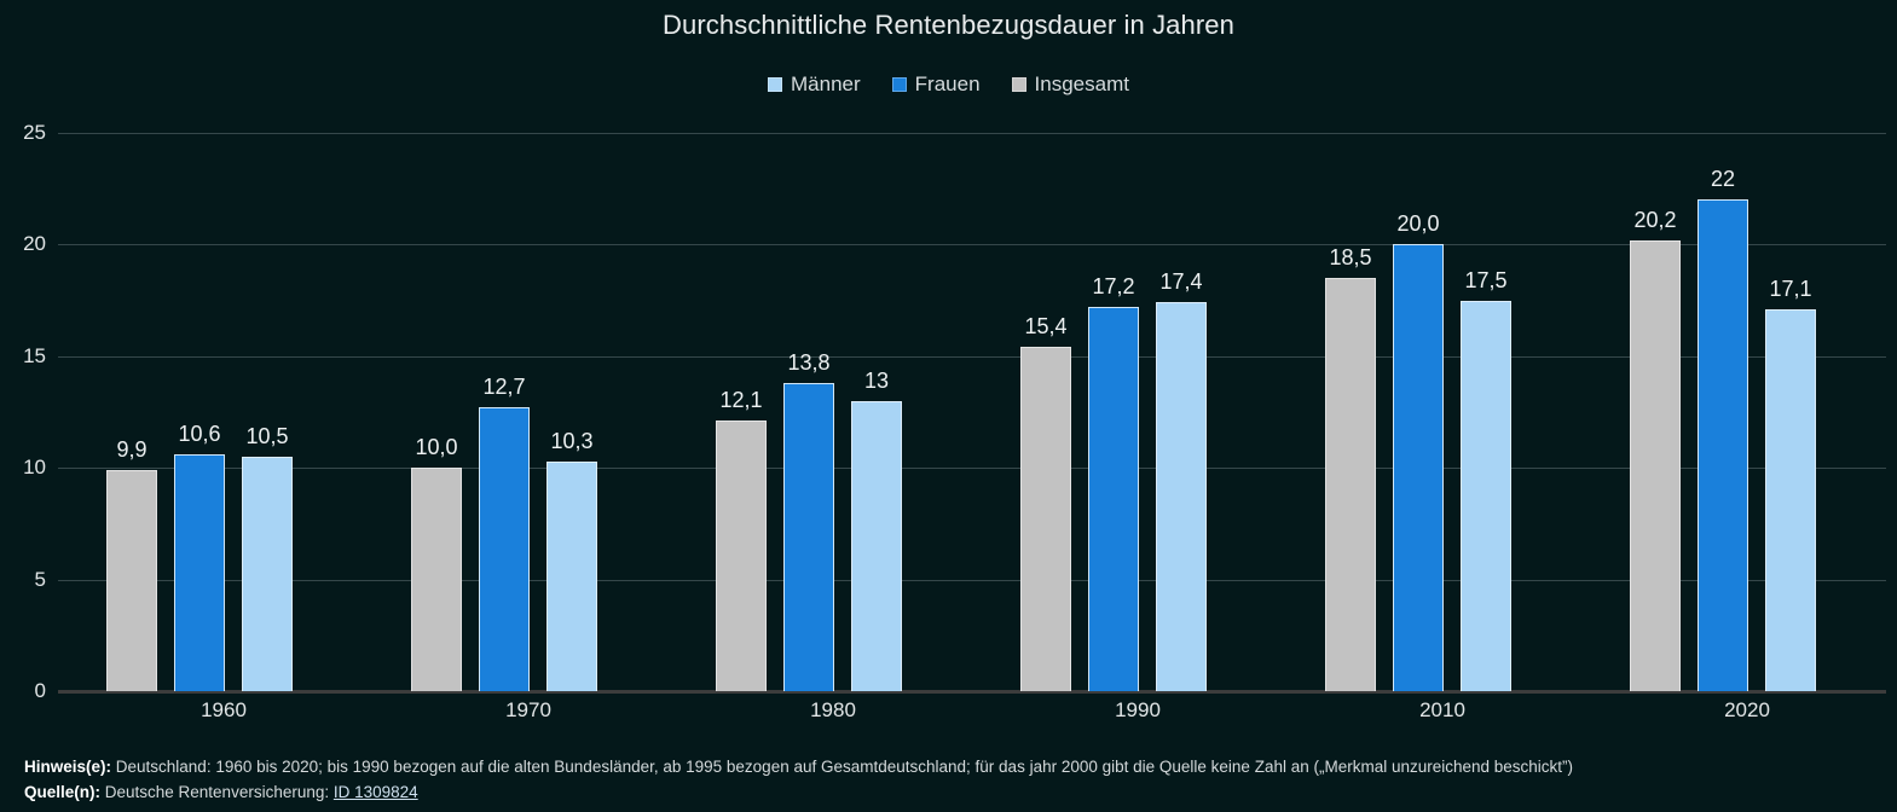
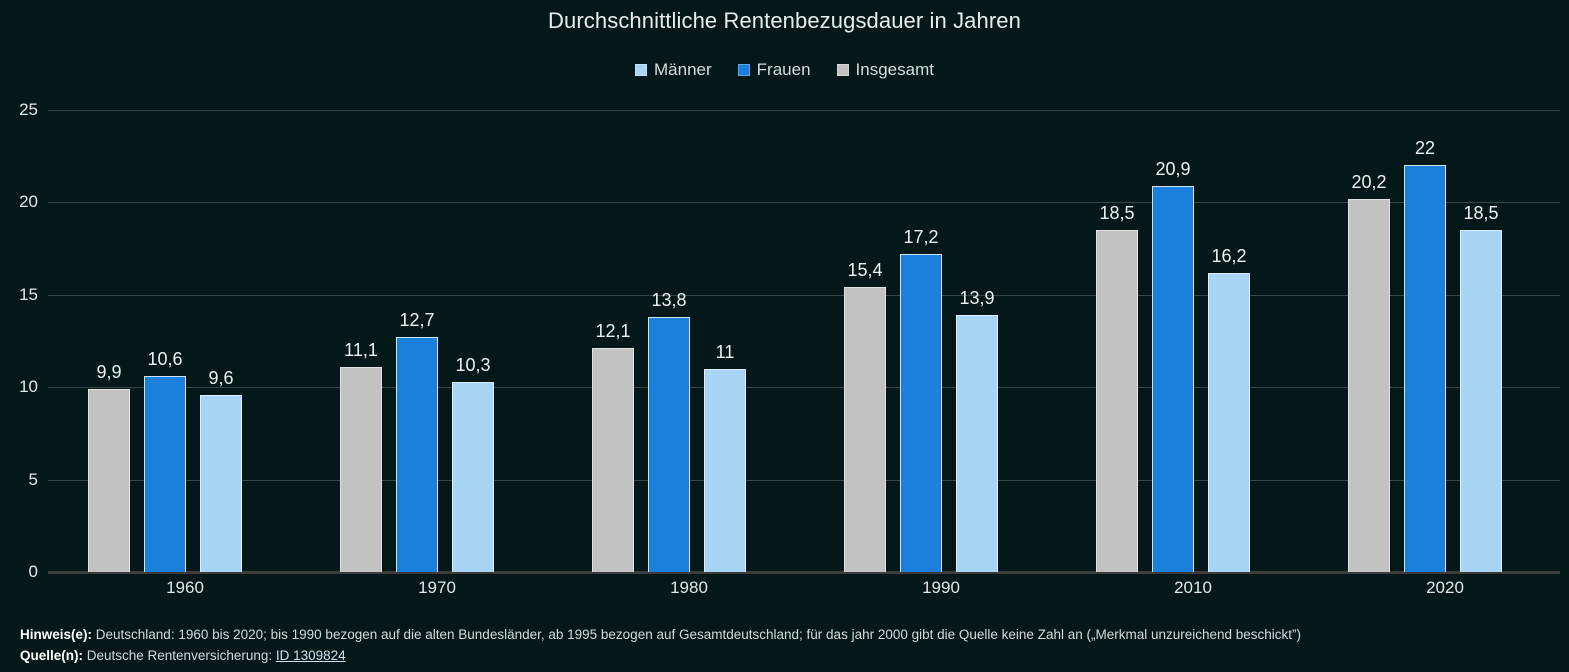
Männer/1960: 10,5 -> 9,6
Insgesamt/1970: 10,0 -> 11,1
Männer/1980: 13 -> 11
Männer/1990: 17,4 -> 13,9
Frauen/2010: 20,0 -> 20,9
Männer/2010: 17,5 -> 16,2
Männer/2020: 17,1 -> 18,5
